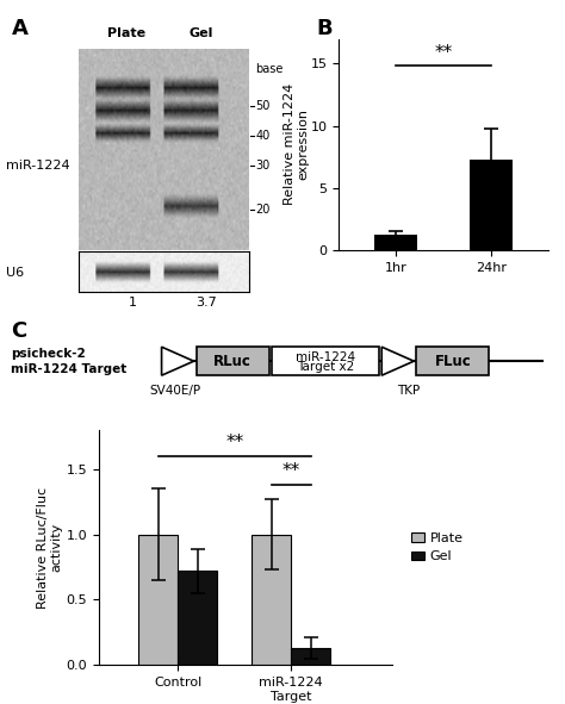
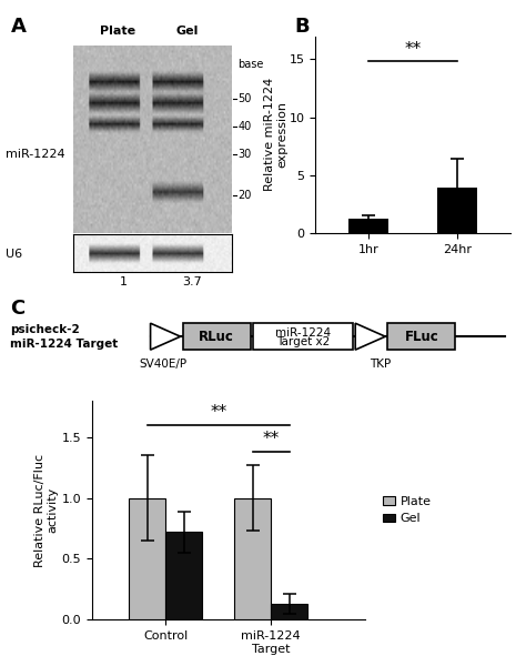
24hr: 7.3 -> 3.9
